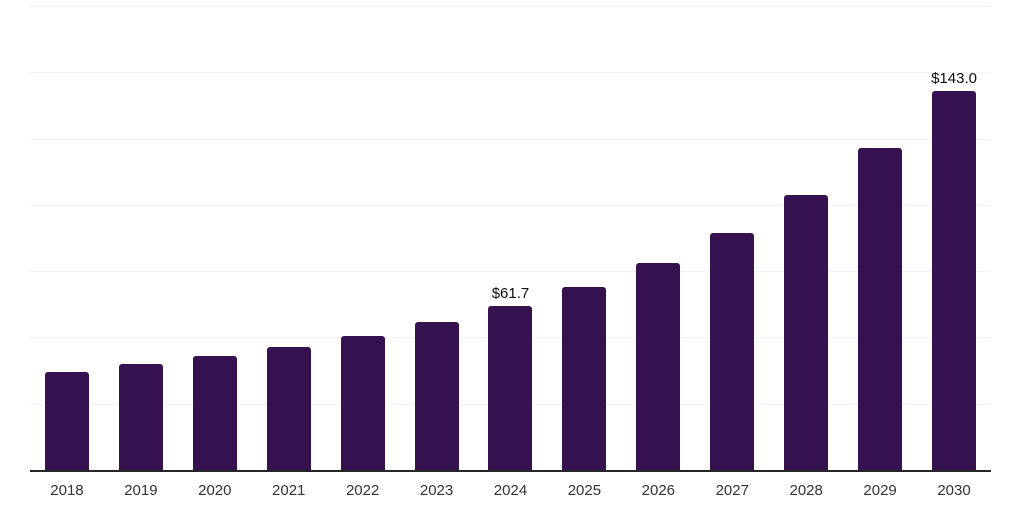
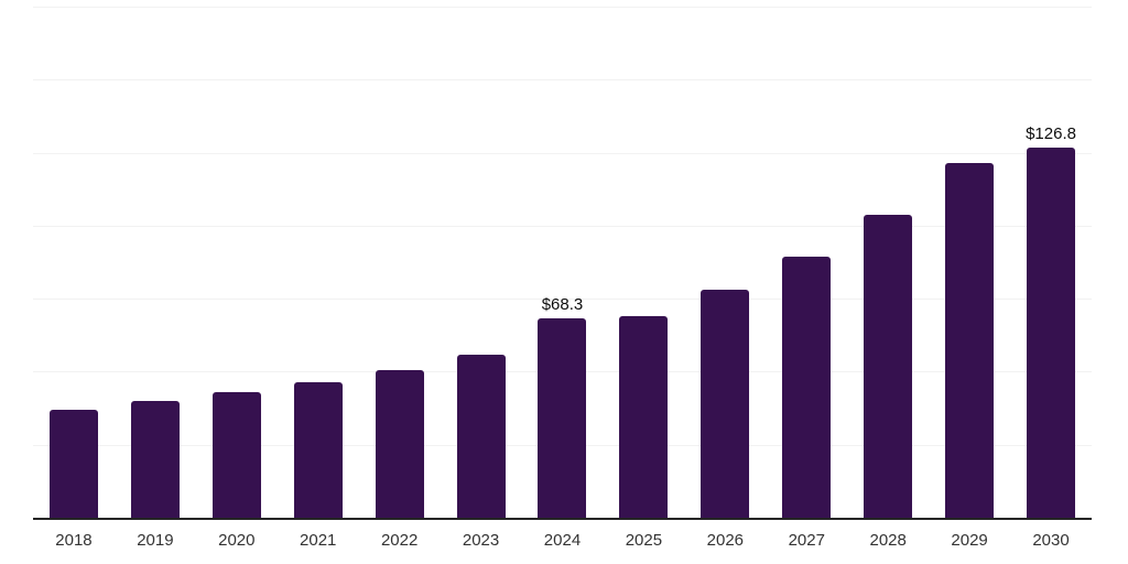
2024: $61.7 -> $68.3
2030: $143.0 -> $126.8
